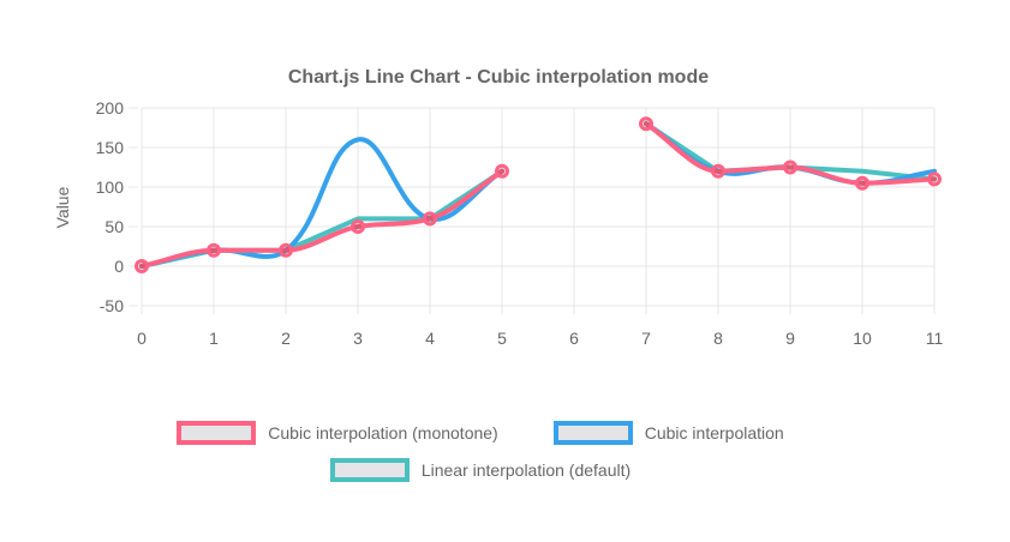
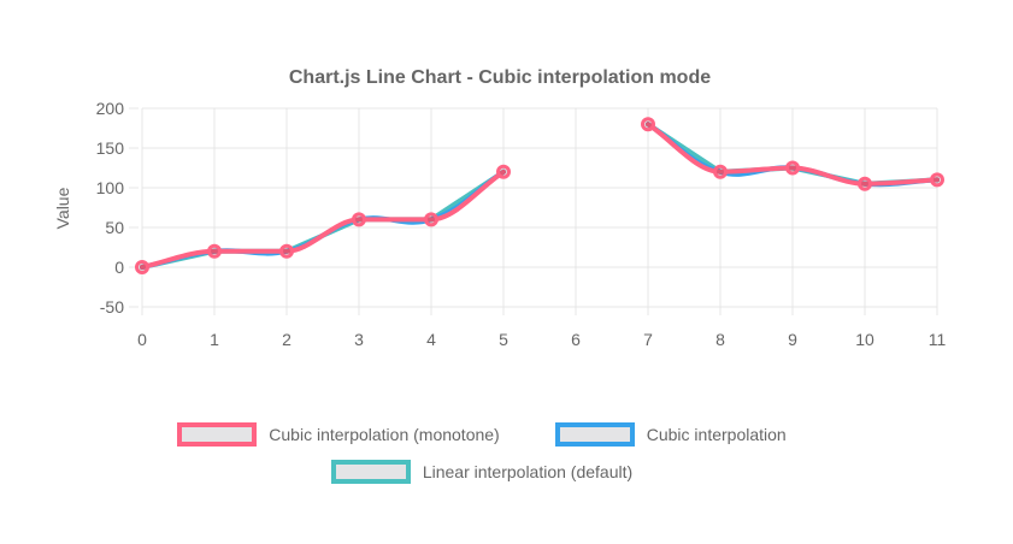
Cubic interpolation (monotone)/3: 50 -> 60
Cubic interpolation/3: 160 -> 60
Linear interpolation (default)/10: 120 -> 100
Cubic interpolation/11: 120 -> 110
